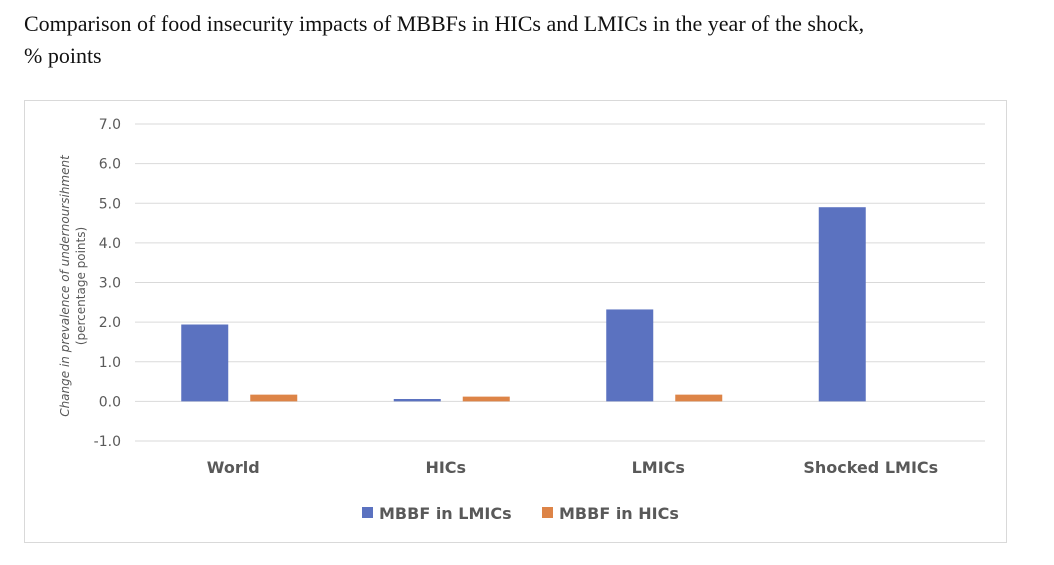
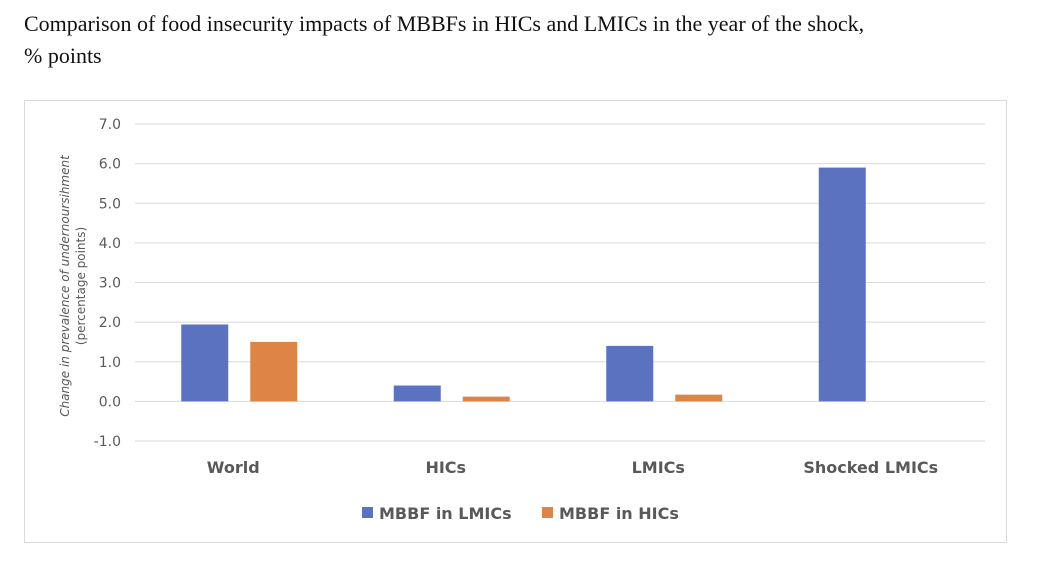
MBBF in HICs/World: 0.2 -> 1.5
MBBF in LMICs/HICs: 0.1 -> 0.4
MBBF in LMICs/LMICs: 2.3 -> 1.4
MBBF in LMICs/Shocked LMICs: 4.9 -> 5.9
